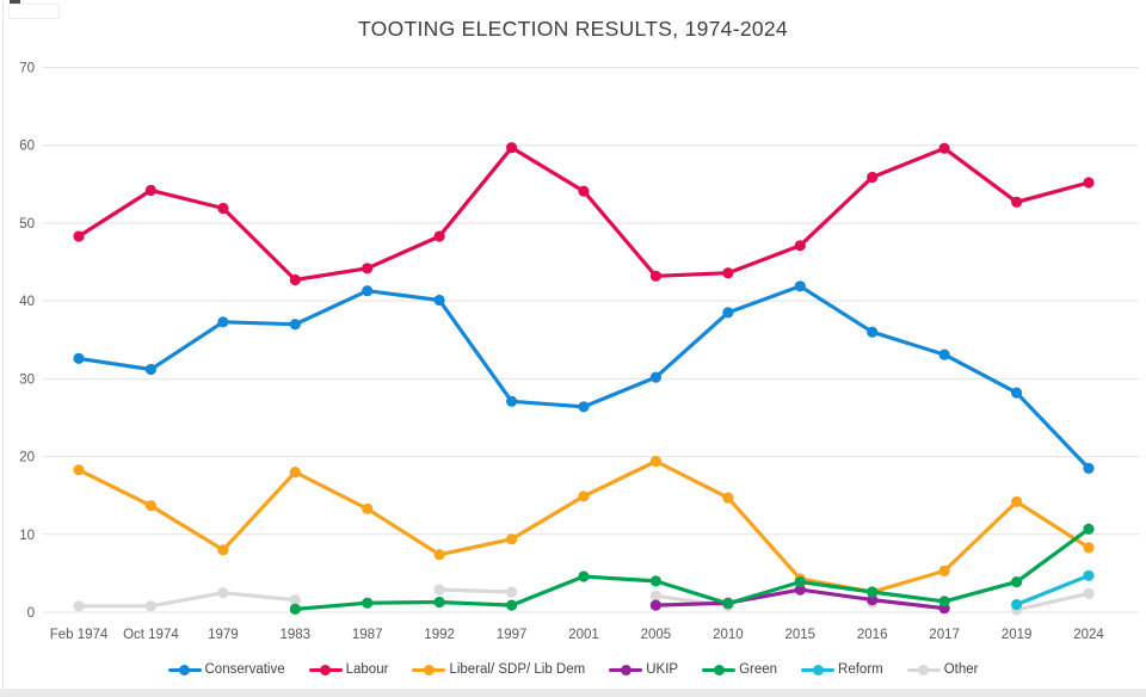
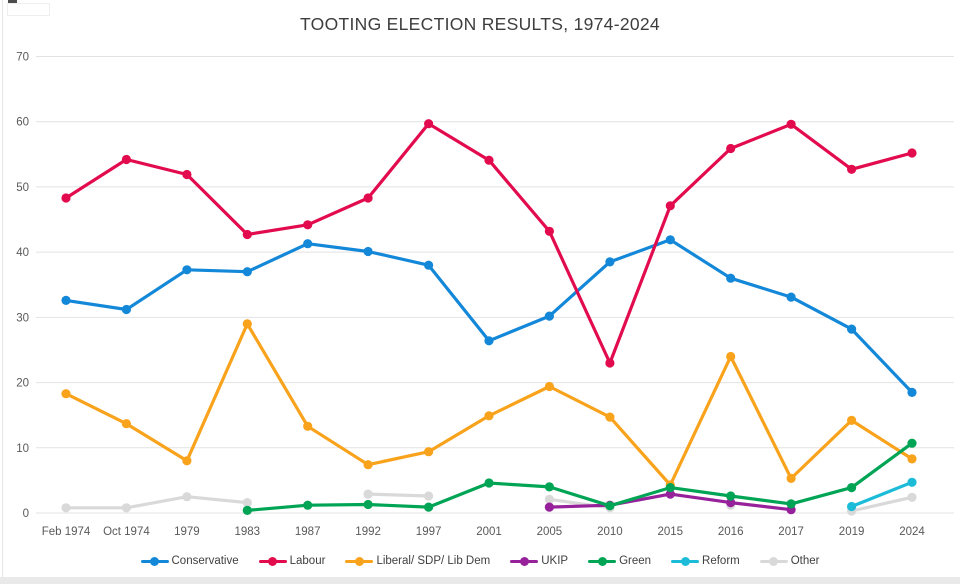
Liberal/ SDP/ Lib Dem/1983: 18 -> 29
Conservative/1997: 27 -> 38
Labour/2010: 44 -> 23
Liberal/ SDP/ Lib Dem/2016: 3 -> 24
